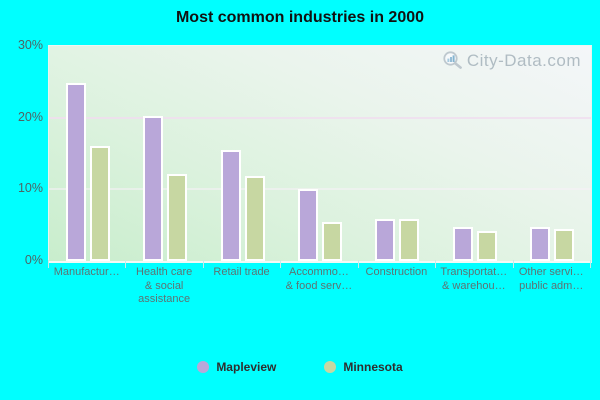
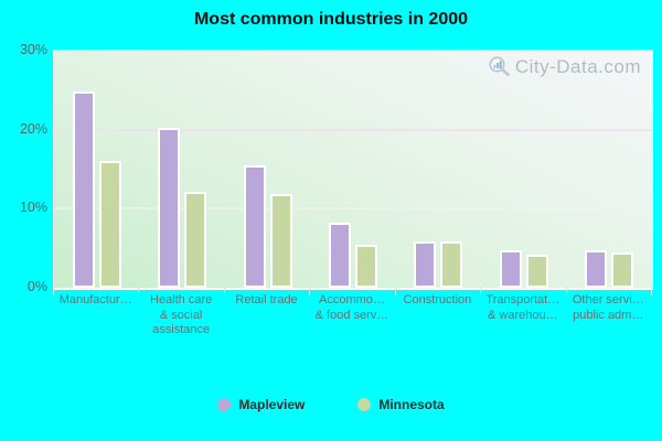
Mapleview/Accommo… & food serv…: 10% -> 8%
